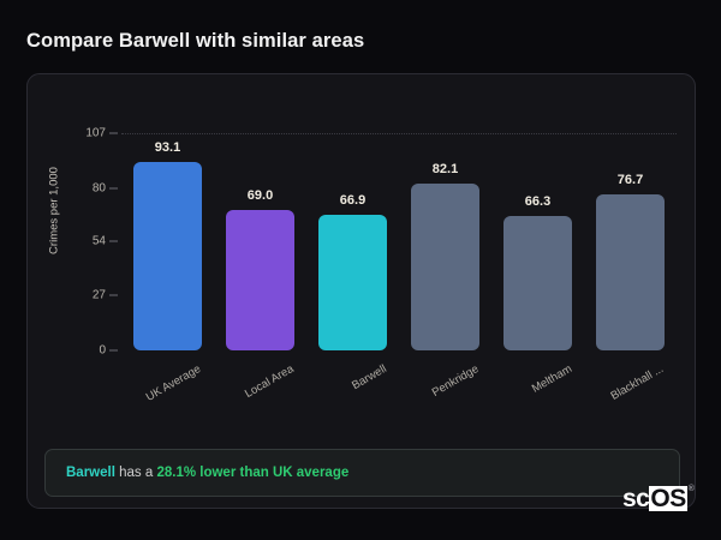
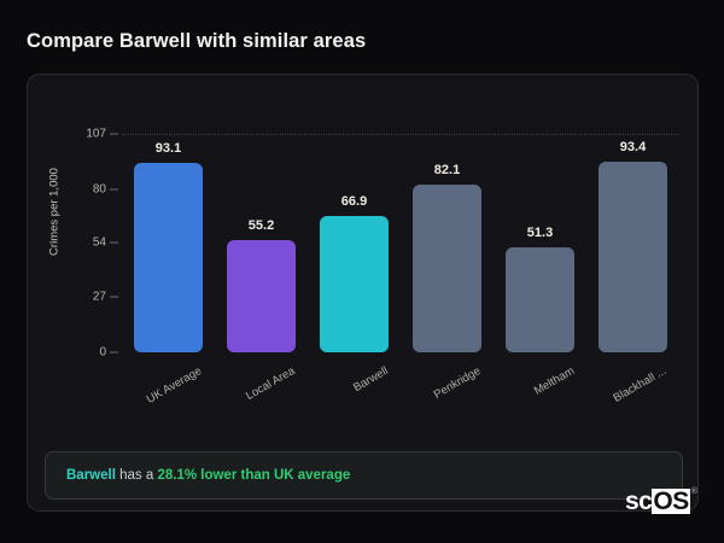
Local Area: 69.0 -> 55.2
Meltham: 66.3 -> 51.3
Blackhall ...: 76.7 -> 93.4
